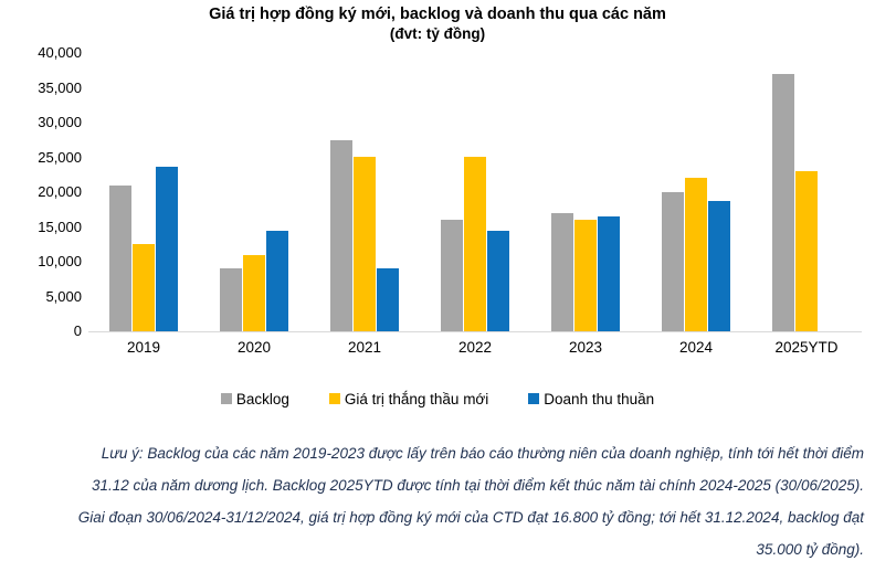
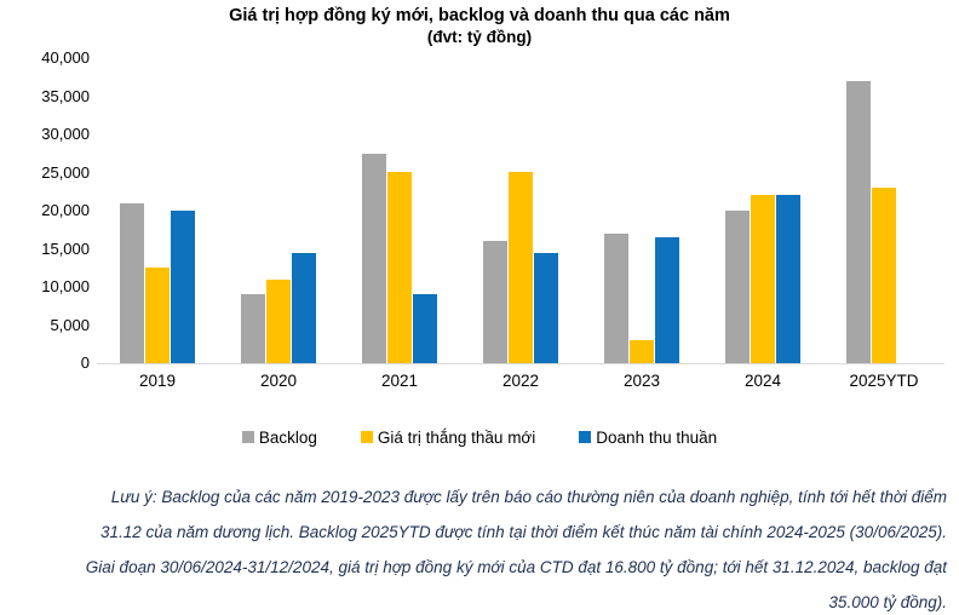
Doanh thu thuần/2019: 24000 -> 20000
Giá trị thắng thầu mới/2023: 16000 -> 3000
Doanh thu thuần/2024: 19000 -> 22000
